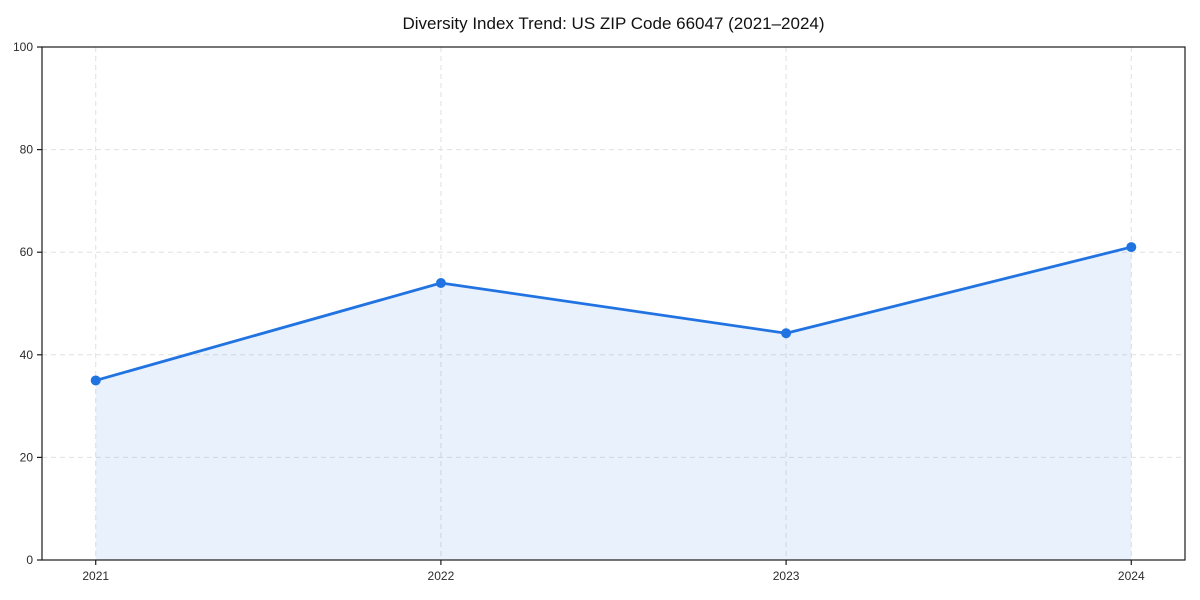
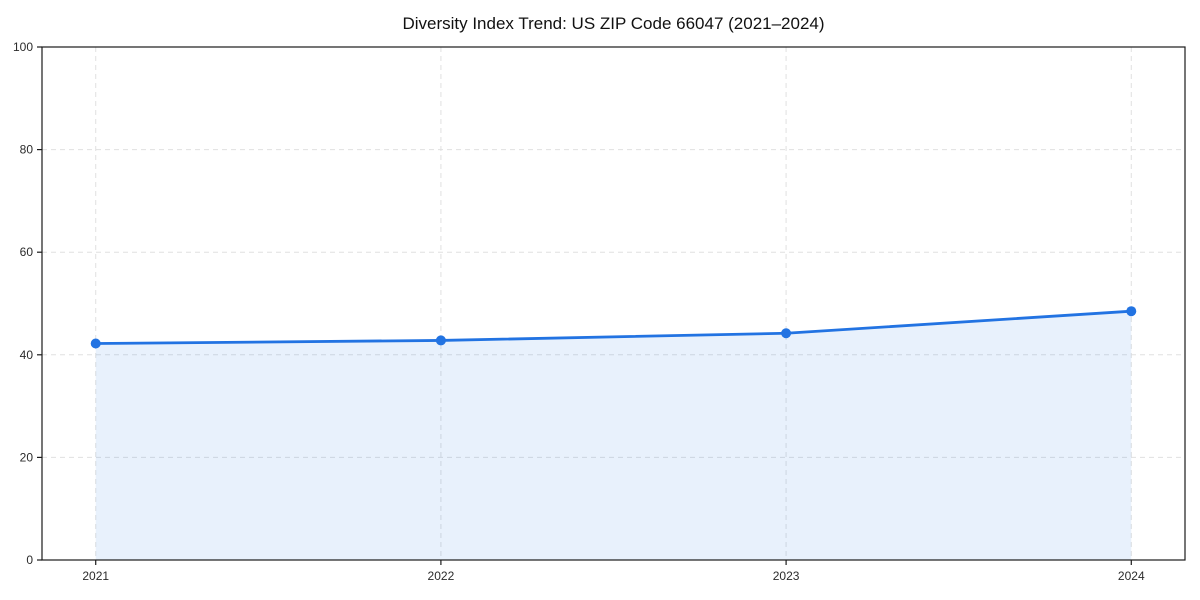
2021: 35 -> 42
2022: 54 -> 43
2024: 61 -> 48
